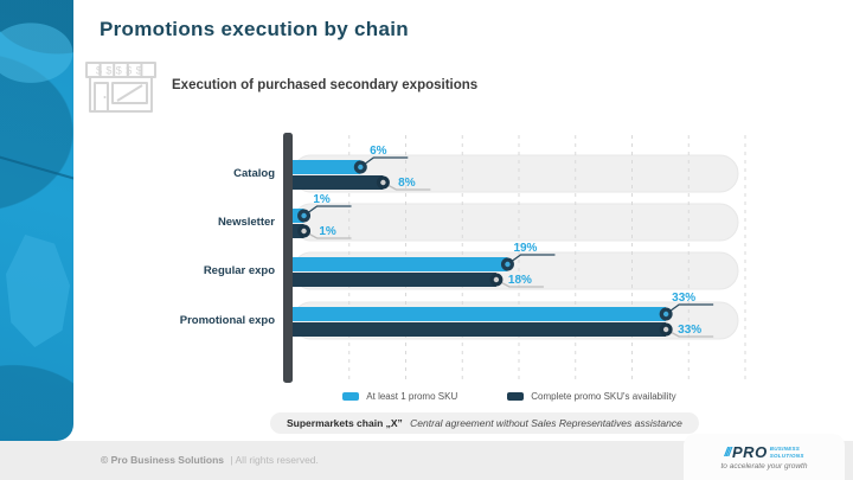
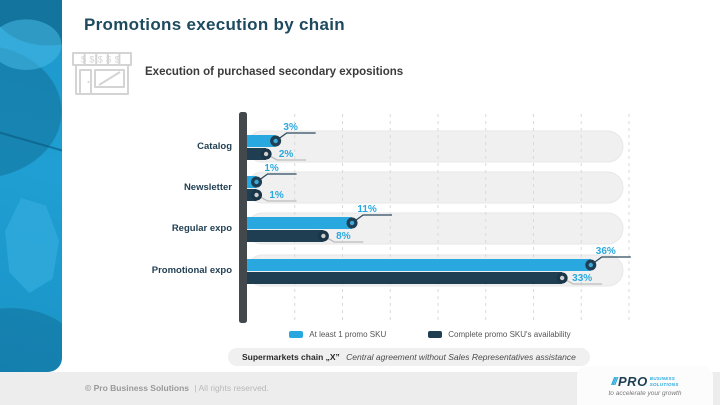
At least 1 promo SKU/Catalog: 6% -> 3%
Complete promo SKU's availability/Catalog: 8% -> 2%
At least 1 promo SKU/Regular expo: 19% -> 11%
Complete promo SKU's availability/Regular expo: 18% -> 8%
At least 1 promo SKU/Promotional expo: 33% -> 36%
